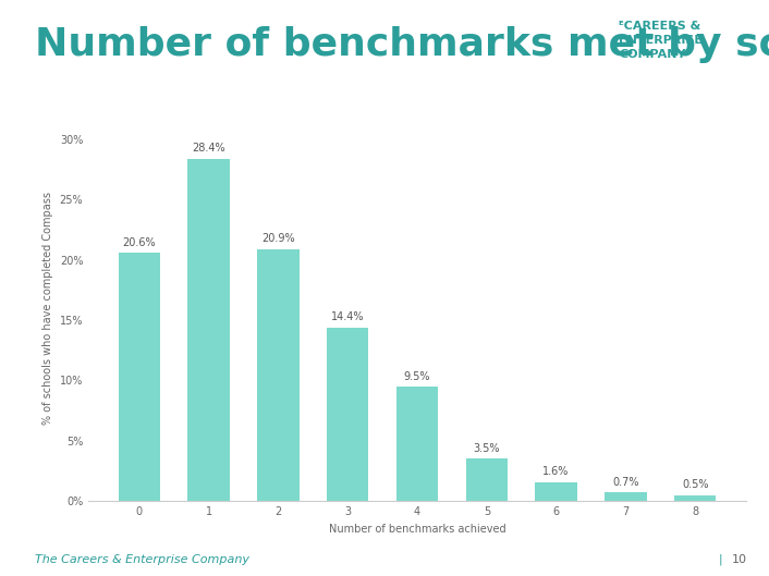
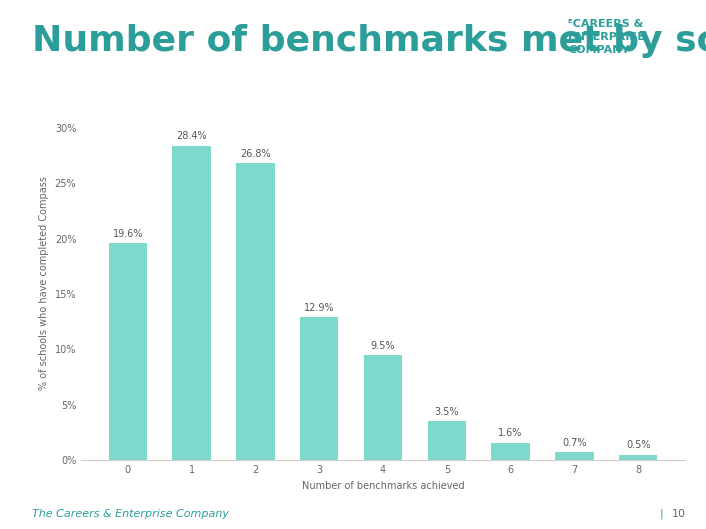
0: 20.6% -> 19.6%
2: 20.9% -> 26.8%
3: 14.4% -> 12.9%
